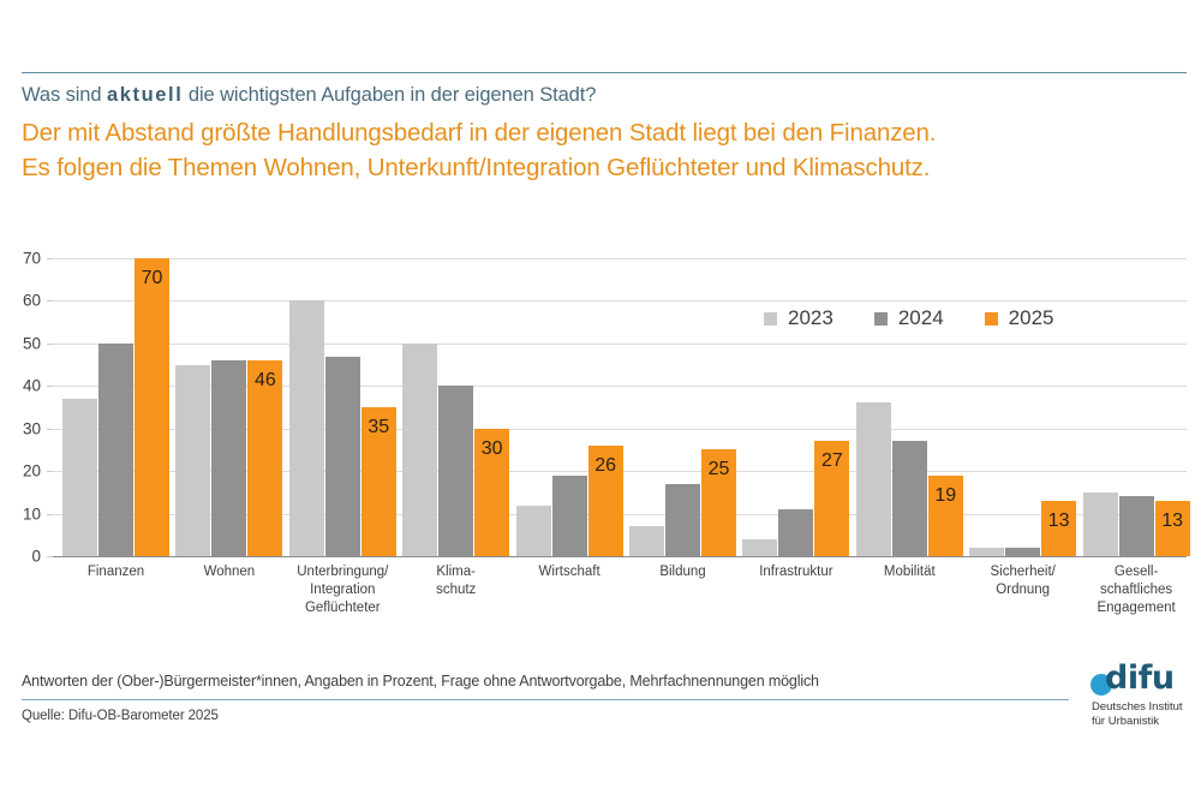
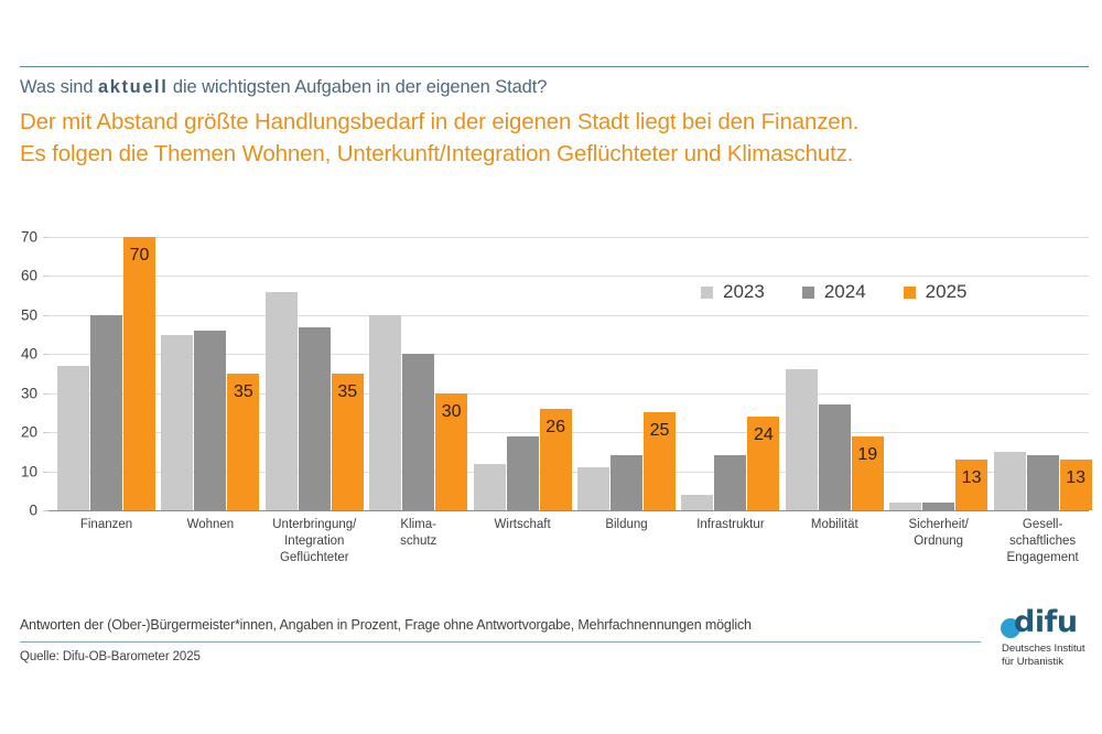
2025/Wohnen: 46 -> 35
2023/Unterbringung/ Integration Geflüchteter: 60 -> 56
2023/Bildung: 7 -> 11
2024/Bildung: 17 -> 14
2024/Infrastruktur: 11 -> 14
2025/Infrastruktur: 27 -> 24
